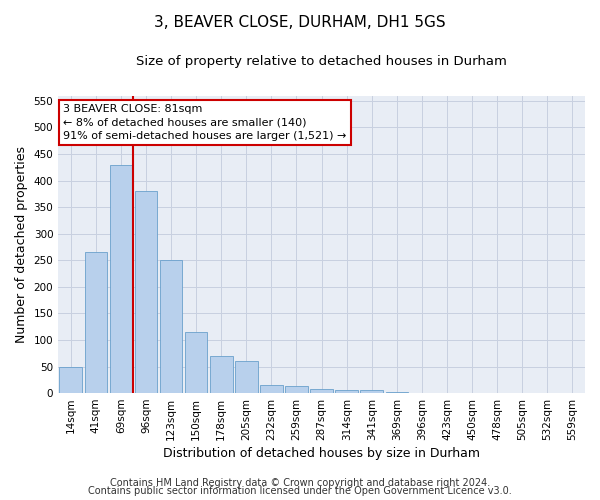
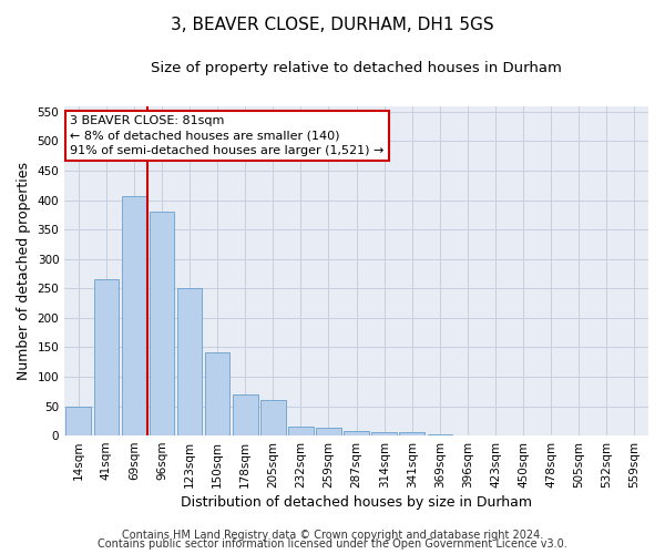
69sqm: 430 -> 406
150sqm: 115 -> 142
